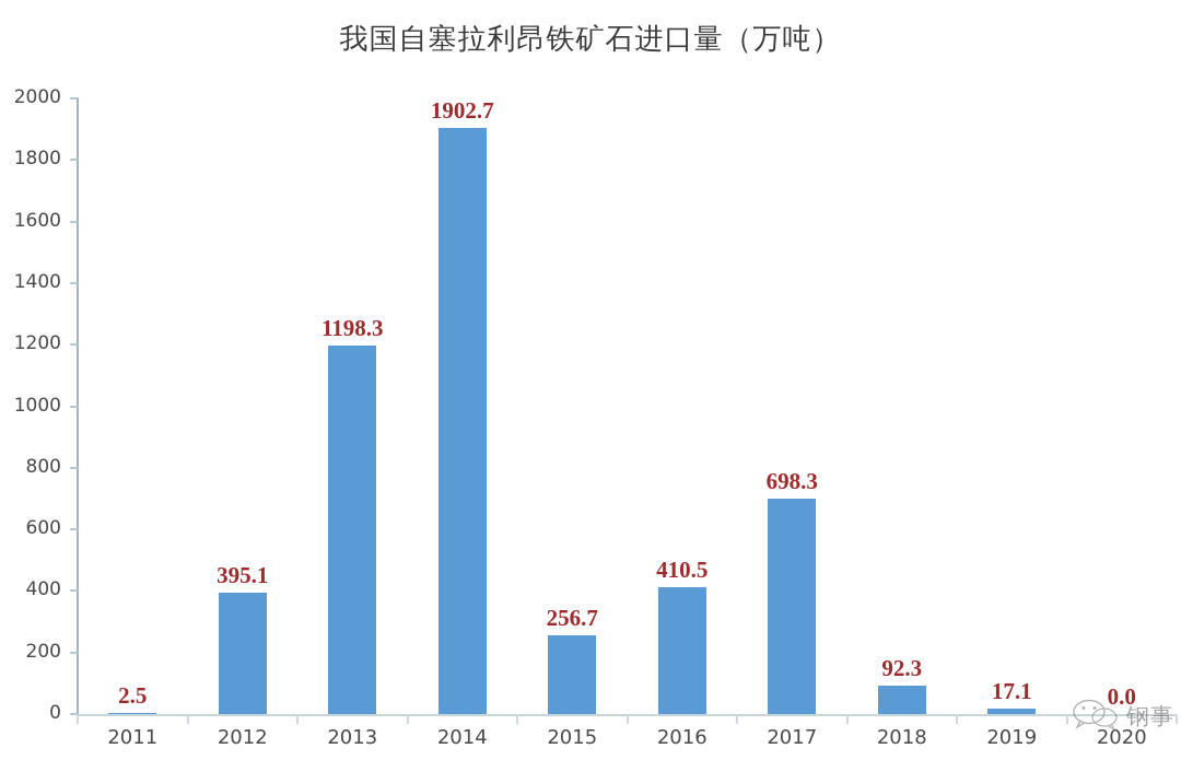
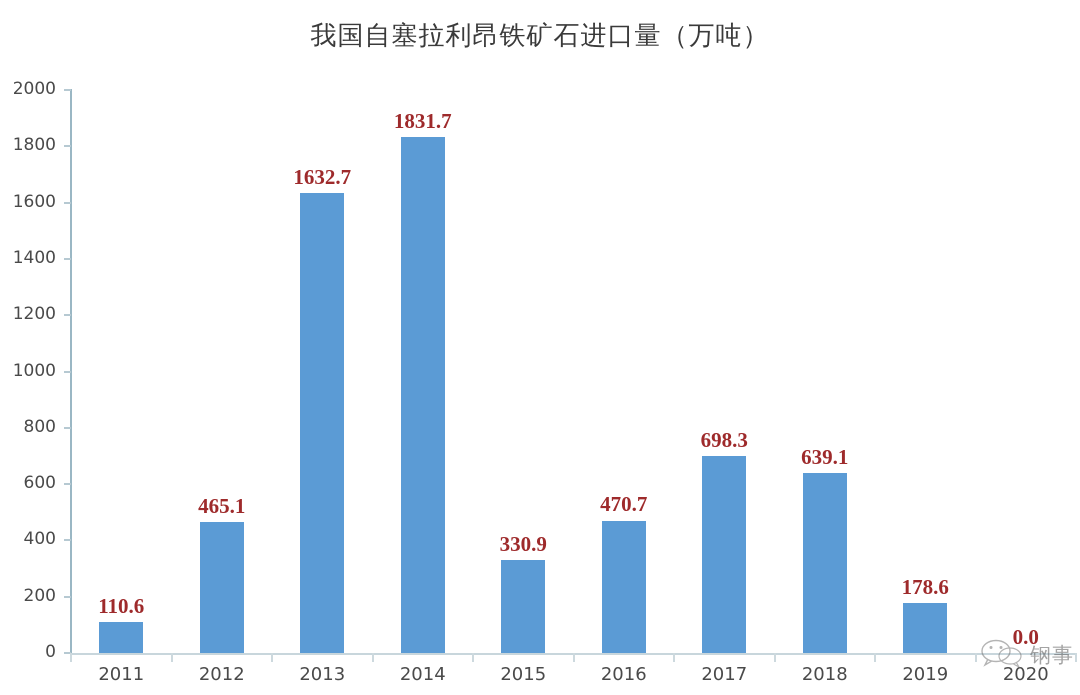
2011: 2.5 -> 110.6
2012: 395.1 -> 465.1
2013: 1198.3 -> 1632.7
2014: 1902.7 -> 1831.7
2015: 256.7 -> 330.9
2016: 410.5 -> 470.7
2018: 92.3 -> 639.1
2019: 17.1 -> 178.6
